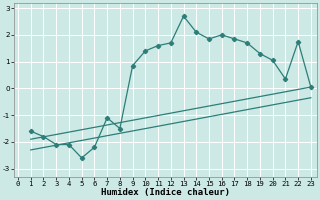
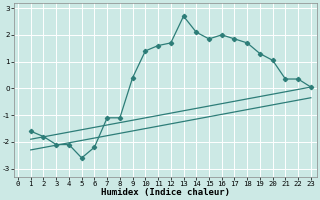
8: -1.50 -> -1.10
9: 0.85 -> 0.40
22: 1.75 -> 0.35
